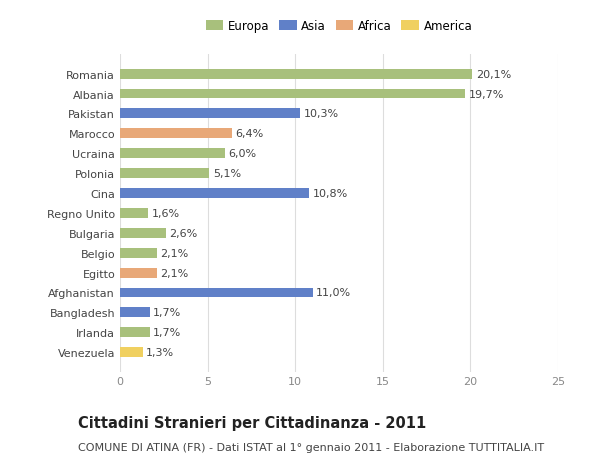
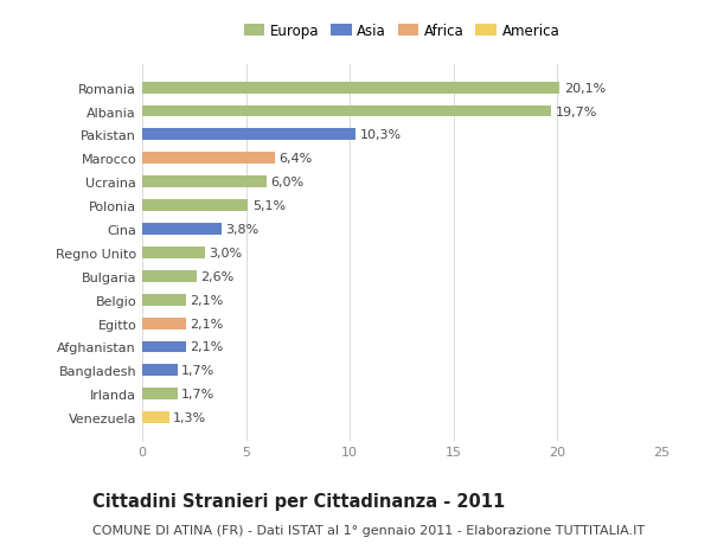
Cina: 10,8% -> 3,8%
Regno Unito: 1,6% -> 3,0%
Afghanistan: 11,0% -> 2,1%
